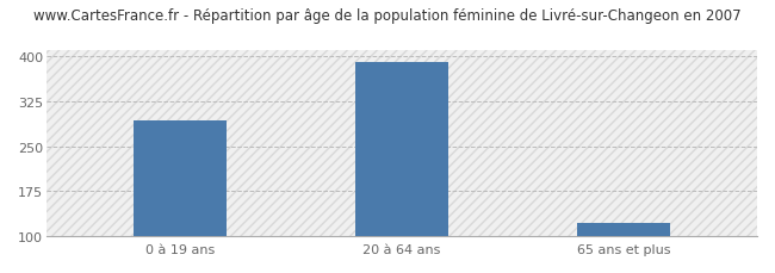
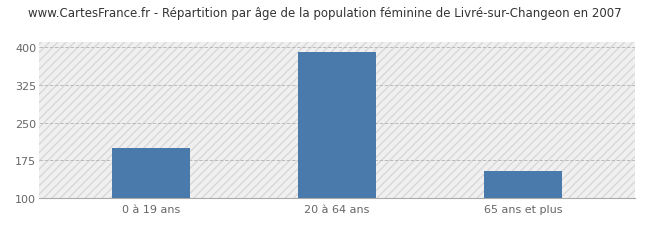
0 à 19 ans: 292 -> 200
65 ans et plus: 122 -> 155
